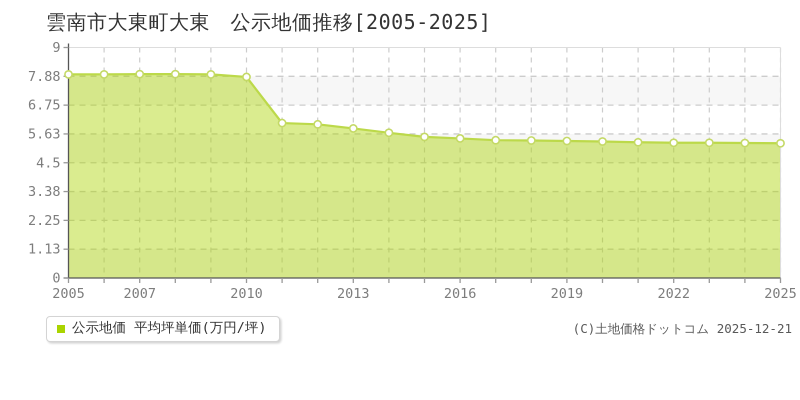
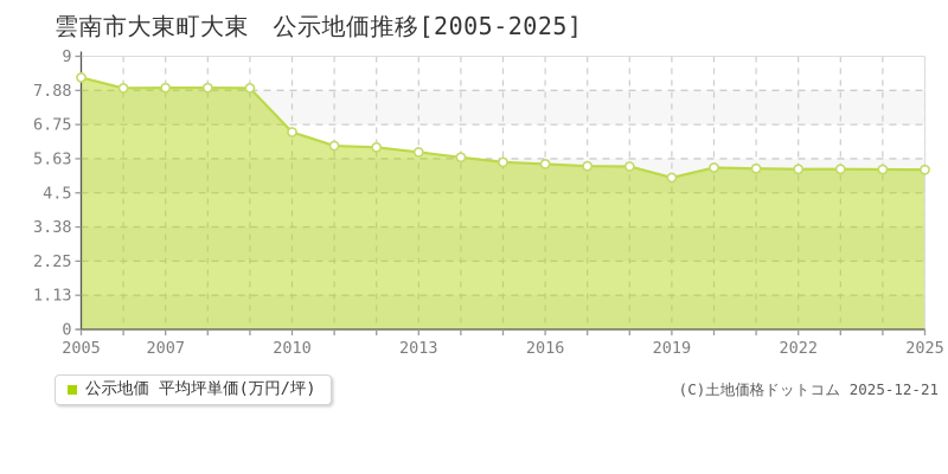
2005: 8.0 -> 8.3
2010: 7.8 -> 6.5
2019: 5.3 -> 5.0
